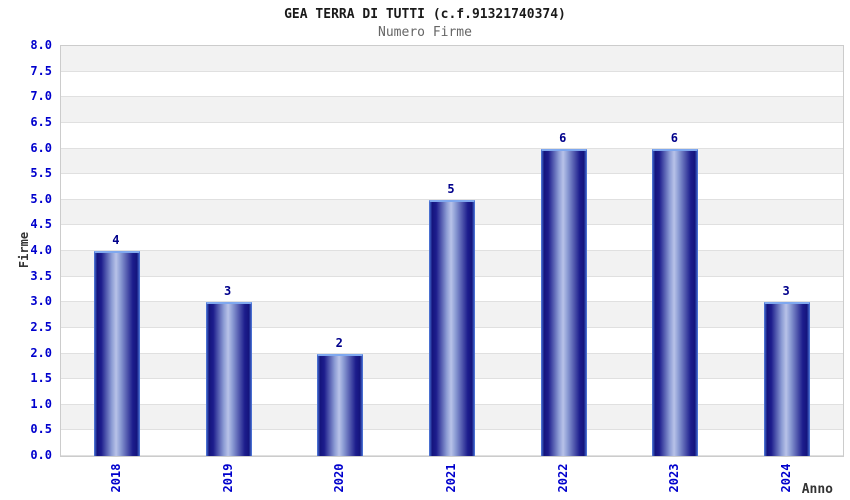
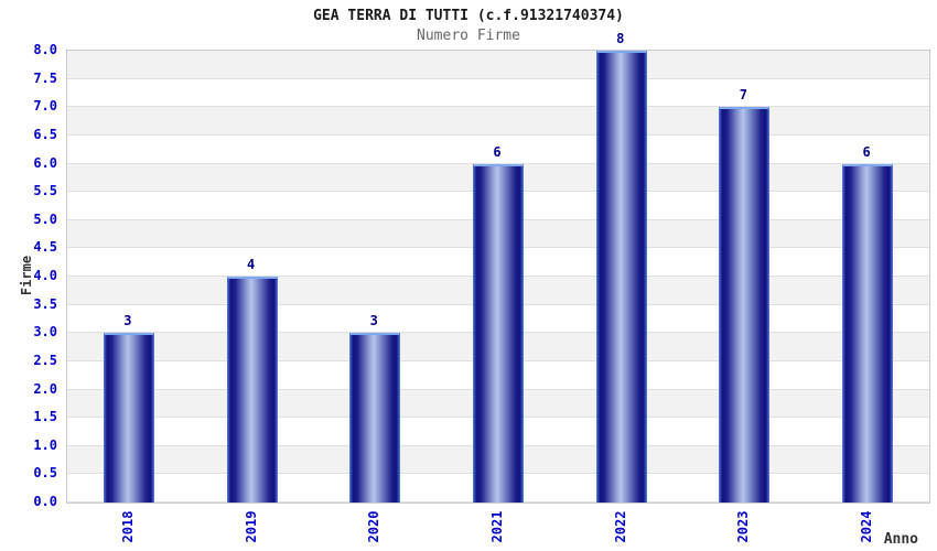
2018: 4 -> 3
2019: 3 -> 4
2020: 2 -> 3
2021: 5 -> 6
2022: 6 -> 8
2023: 6 -> 7
2024: 3 -> 6
